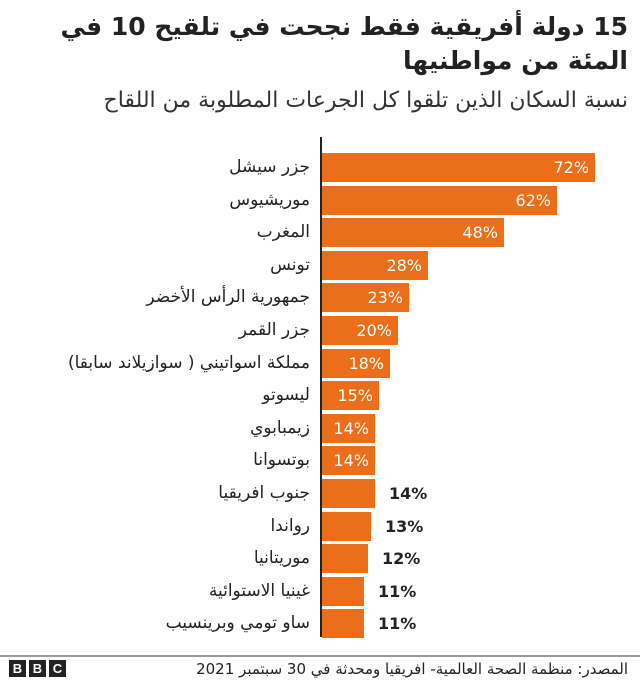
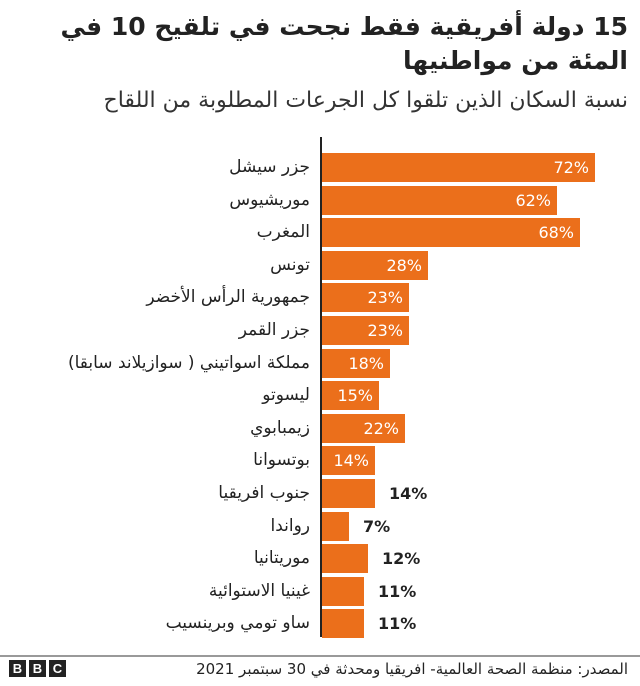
المغرب: 48% -> 68%
جزر القمر: 20% -> 23%
زيمبابوي: 14% -> 22%
رواندا: 13% -> 7%
